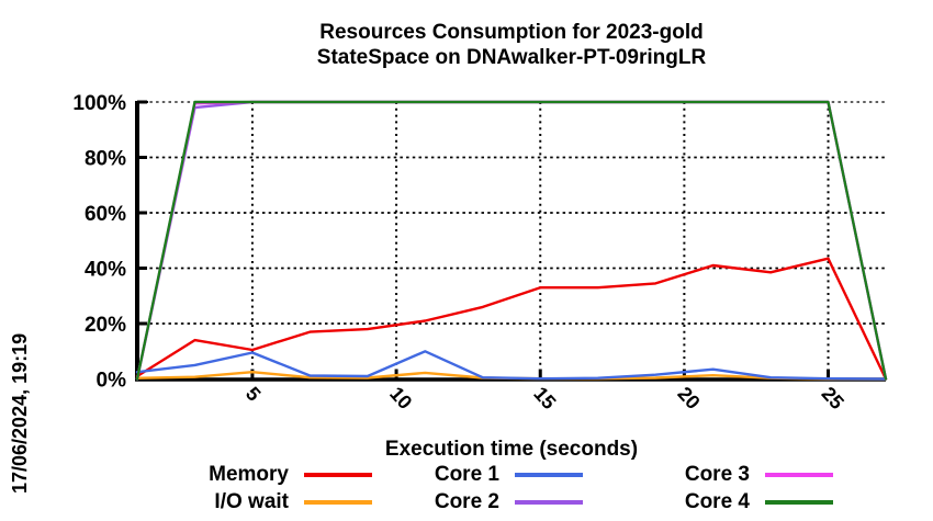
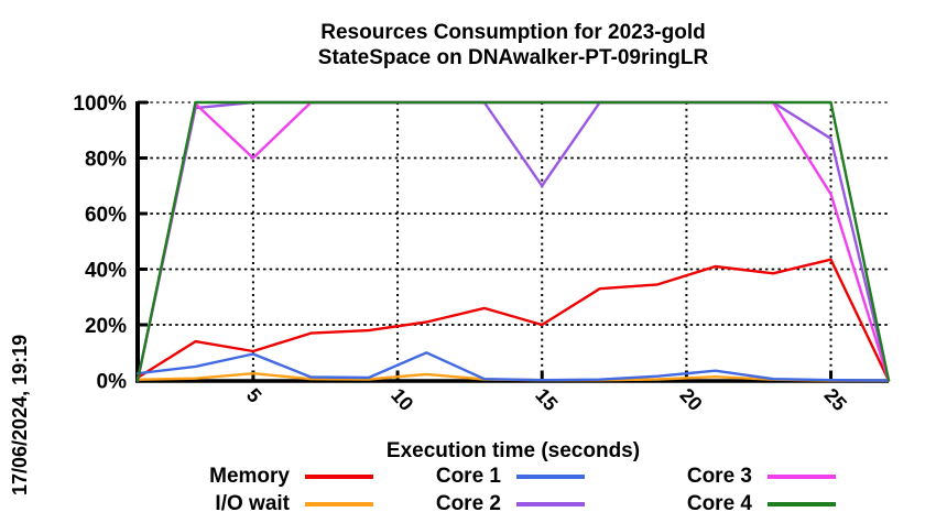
Core 3/5: 100% -> 80%
Memory/15: 33% -> 20%
Core 2/15: 100% -> 70%
Core 2/25: 100% -> 87%
Core 3/25: 100% -> 67%
